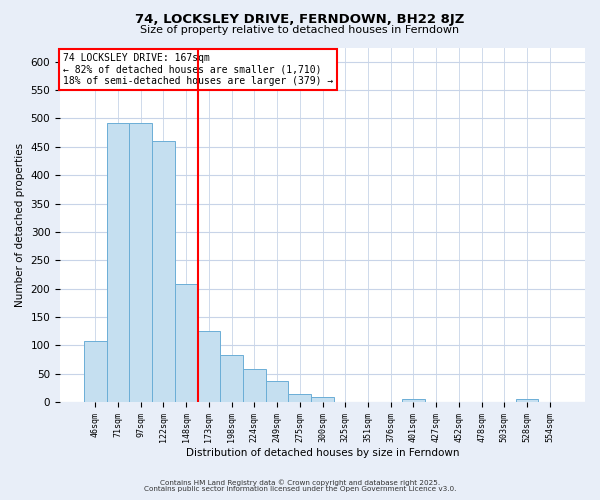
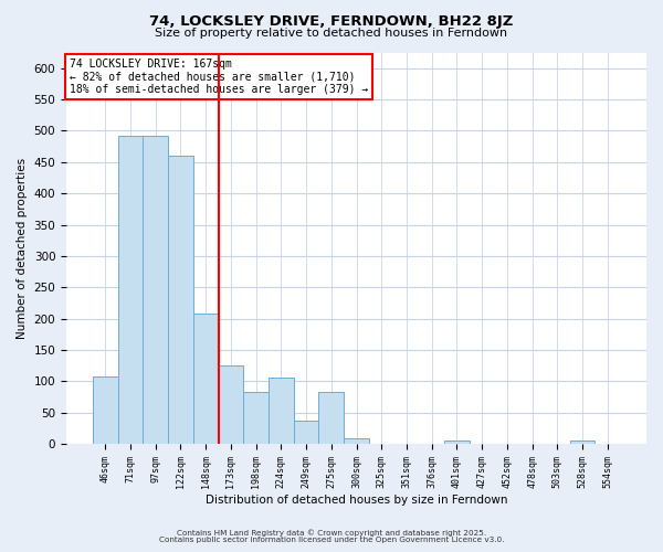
224sqm: 58 -> 106
275sqm: 15 -> 84
